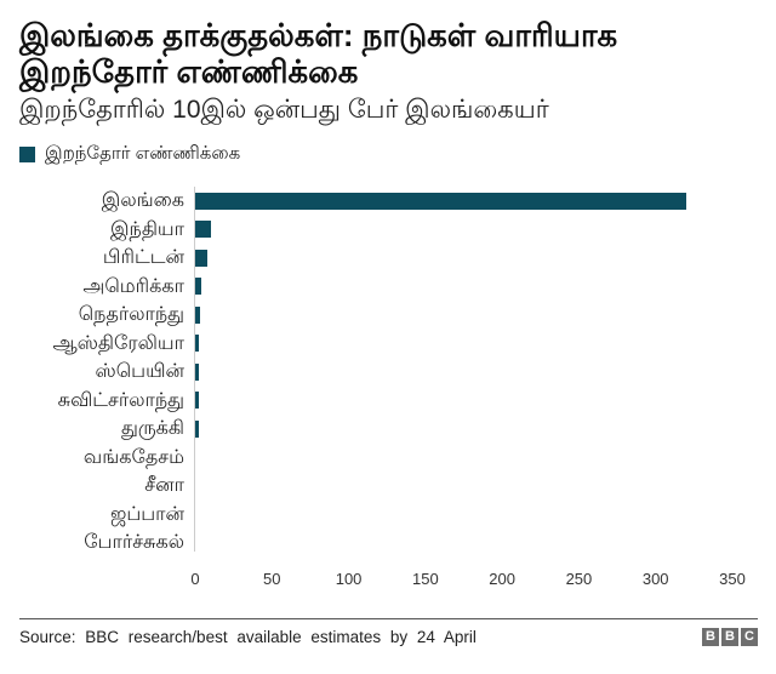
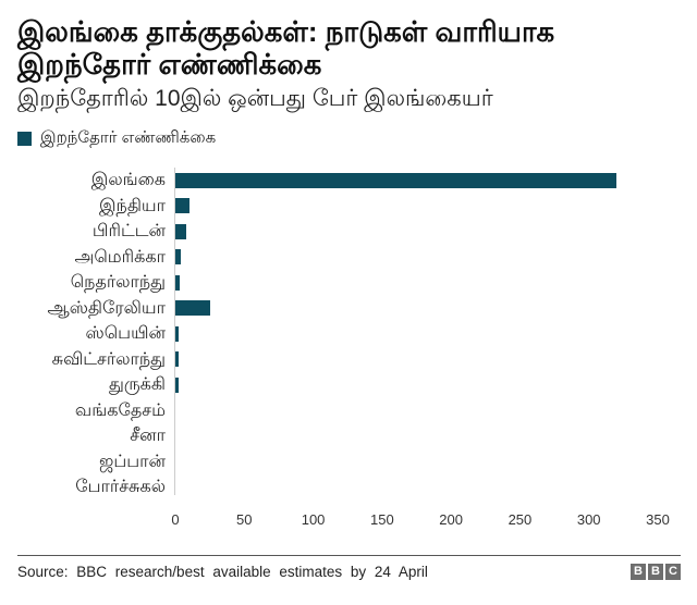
ஆஸ்திரேலியா: 2 -> 25
